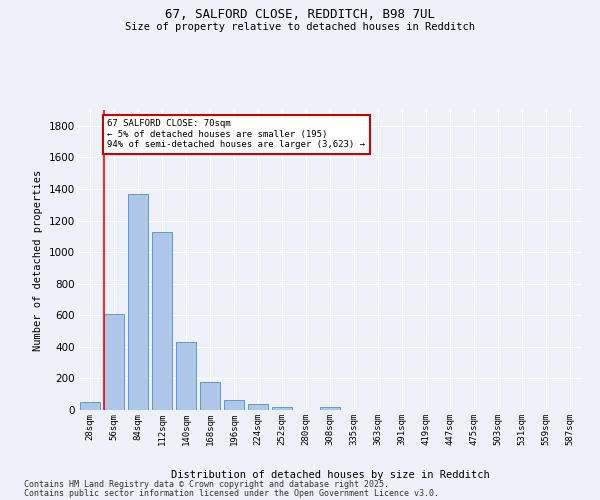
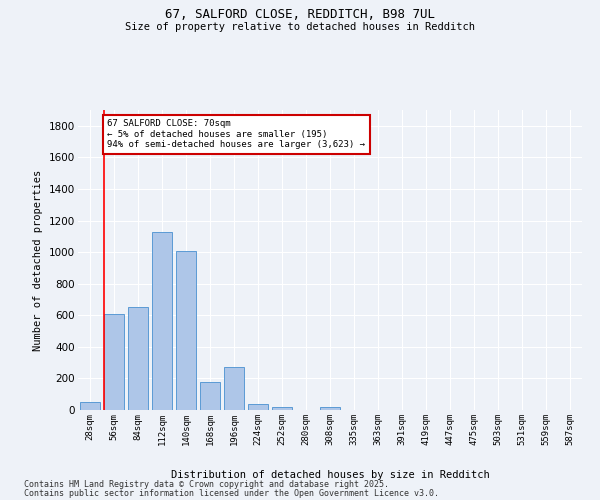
84sqm: 1370 -> 650
140sqm: 430 -> 1010
196sqm: 60 -> 270
